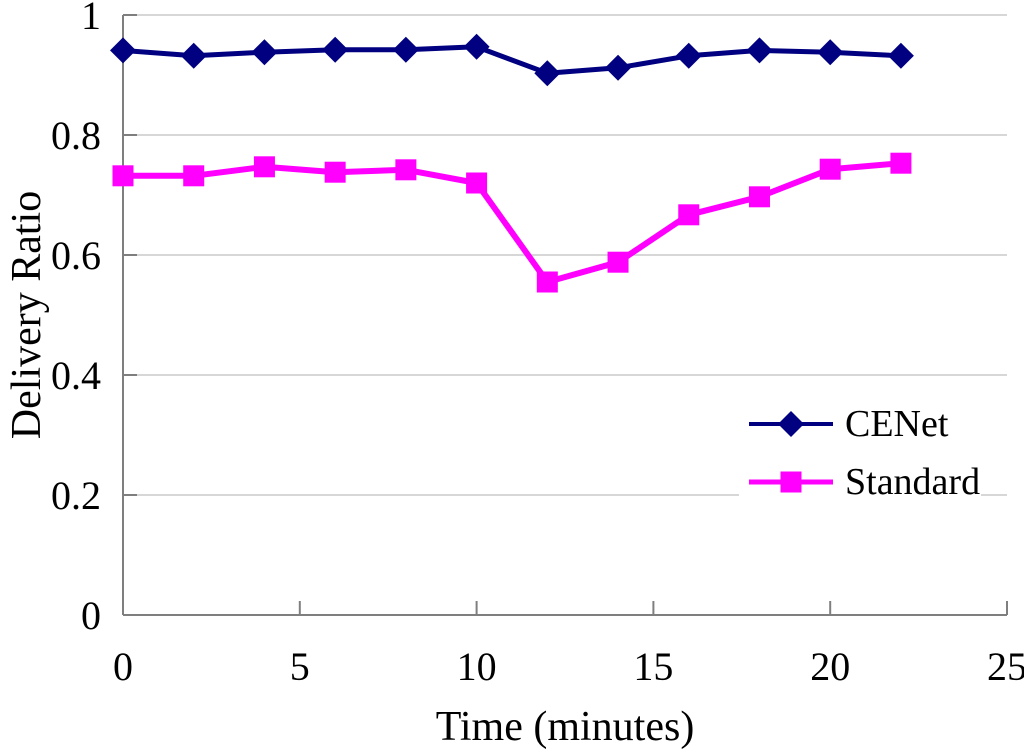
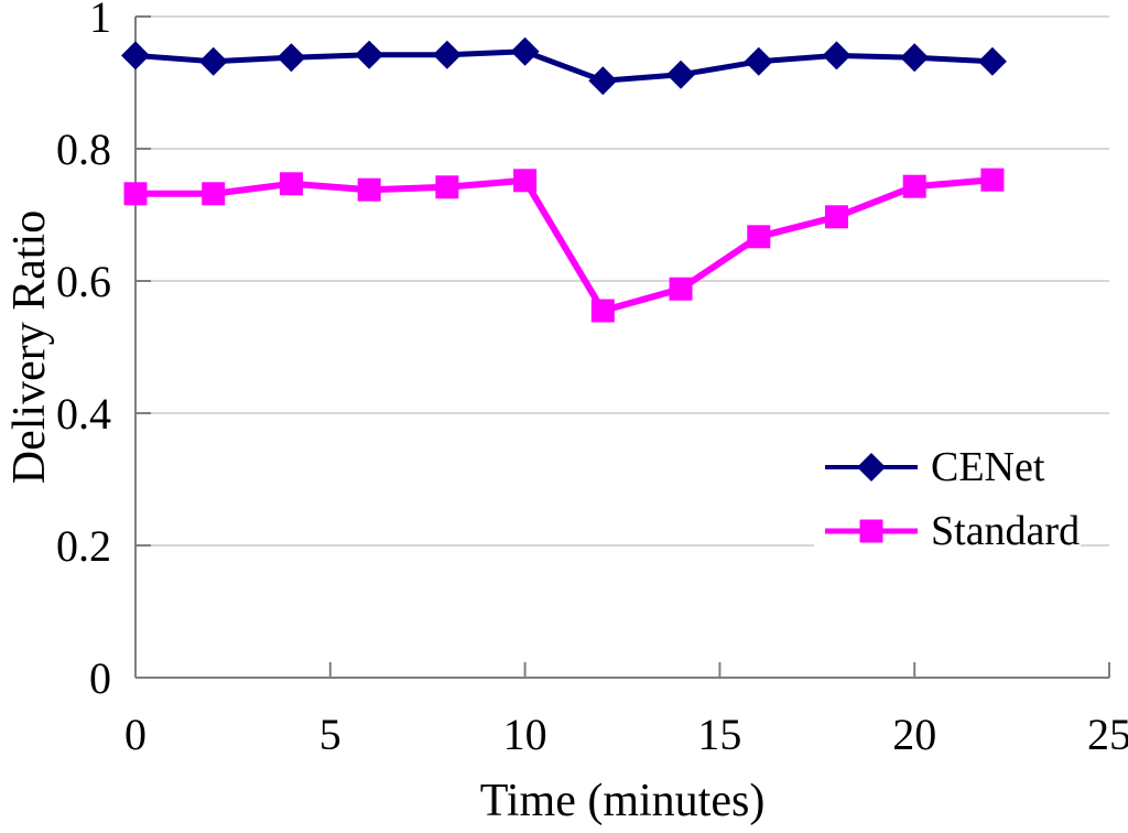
Standard/10: 0.72 -> 0.75
